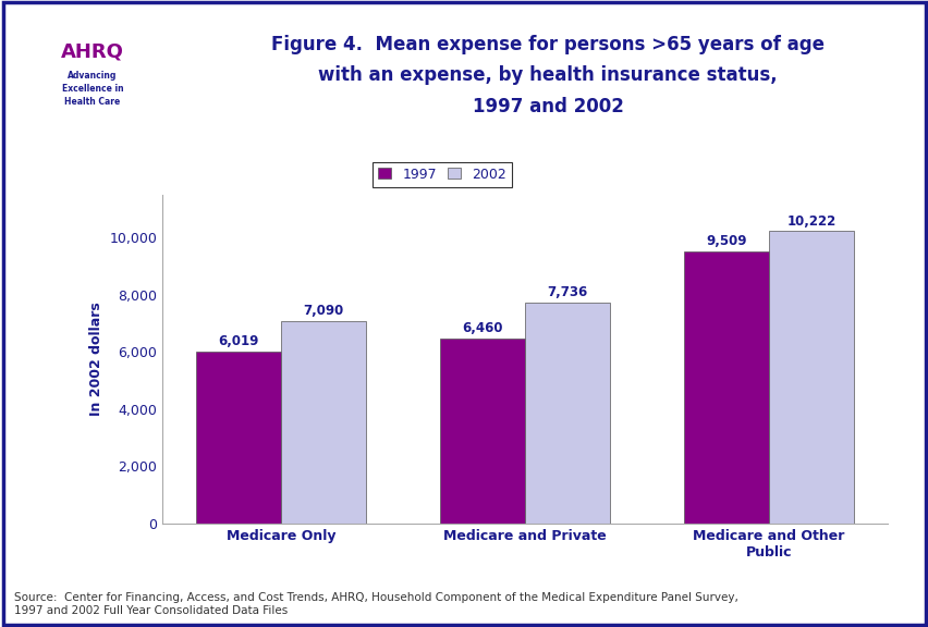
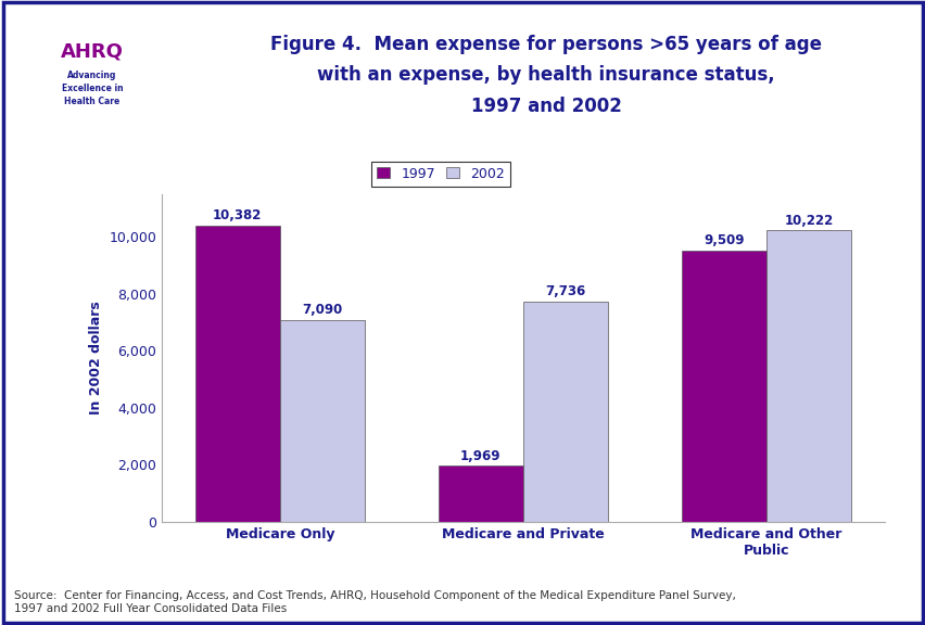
1997/Medicare Only: 6,019 -> 10,382
1997/Medicare and Private: 6,460 -> 1,969
